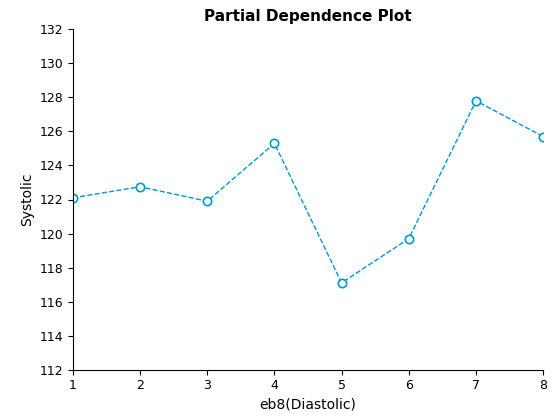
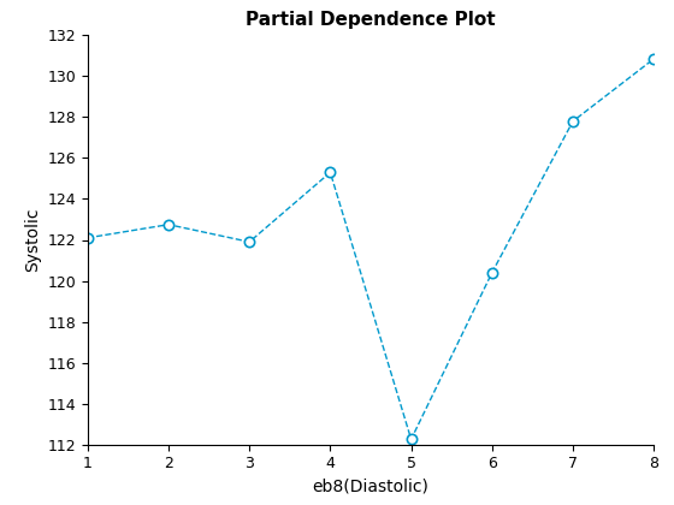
5: 117.1 -> 112.2
6: 119.7 -> 120.4
8: 125.7 -> 130.8
